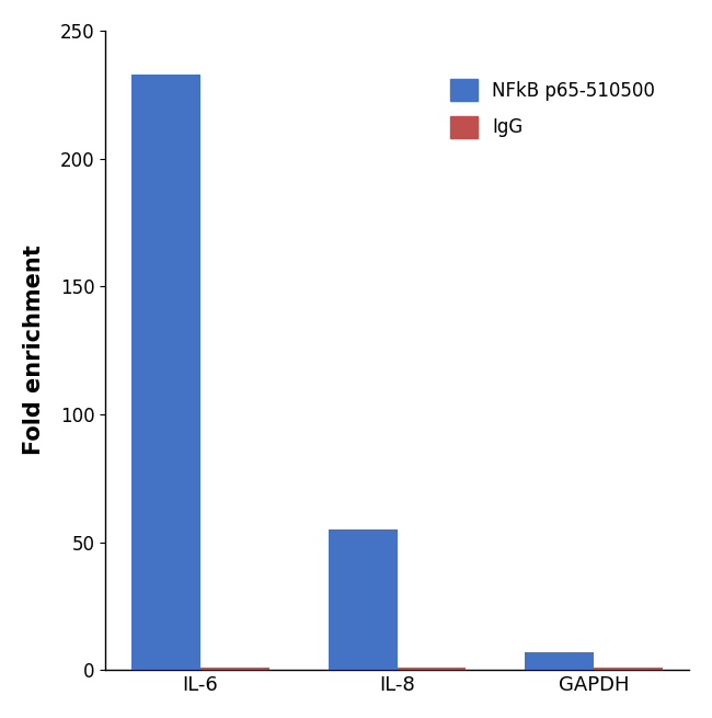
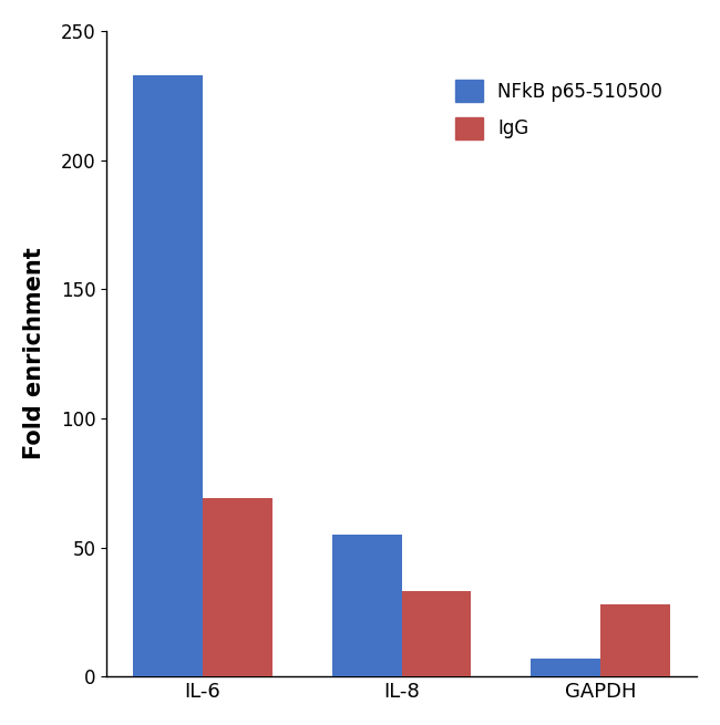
IgG/IL-6: 1 -> 69
IgG/IL-8: 1 -> 33
IgG/GAPDH: 1 -> 28
